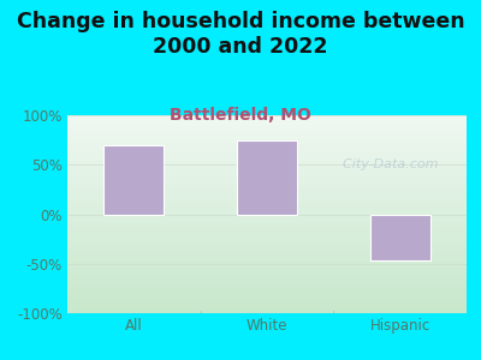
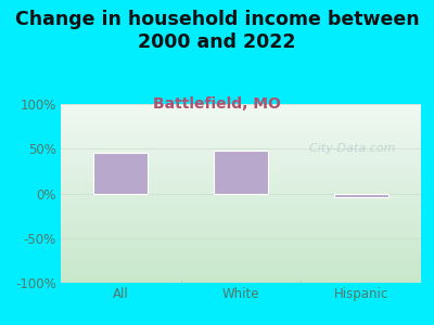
All: 70% -> 46%
White: 75% -> 48%
Hispanic: -47% -> -4%
